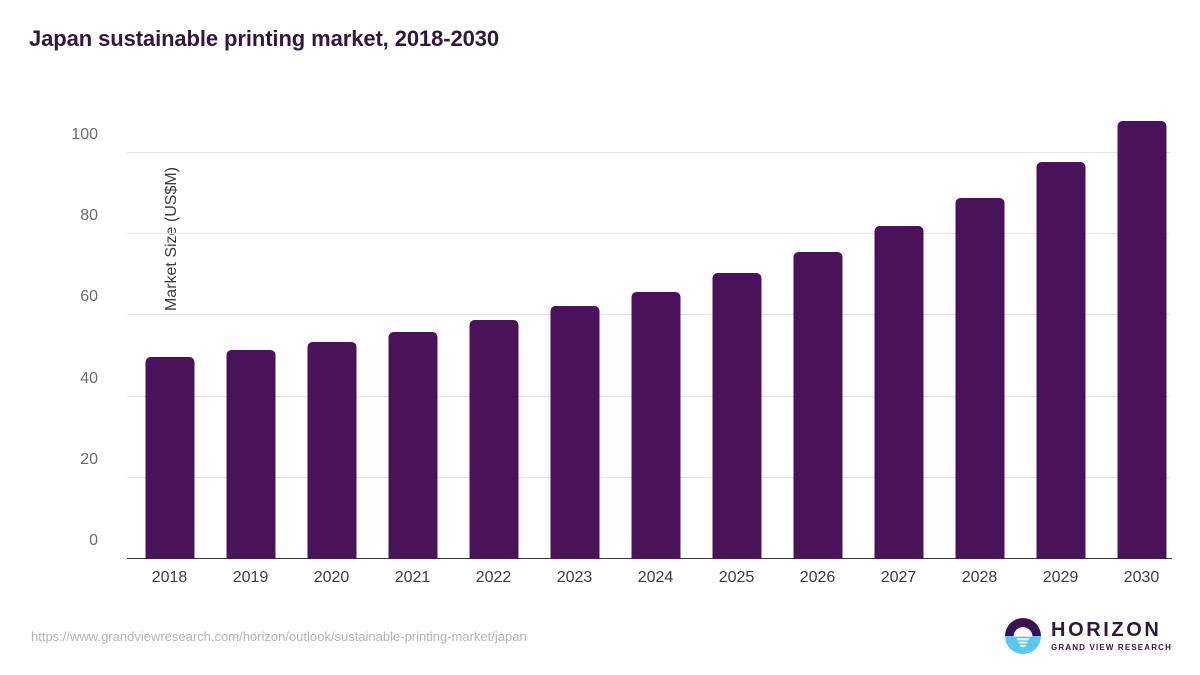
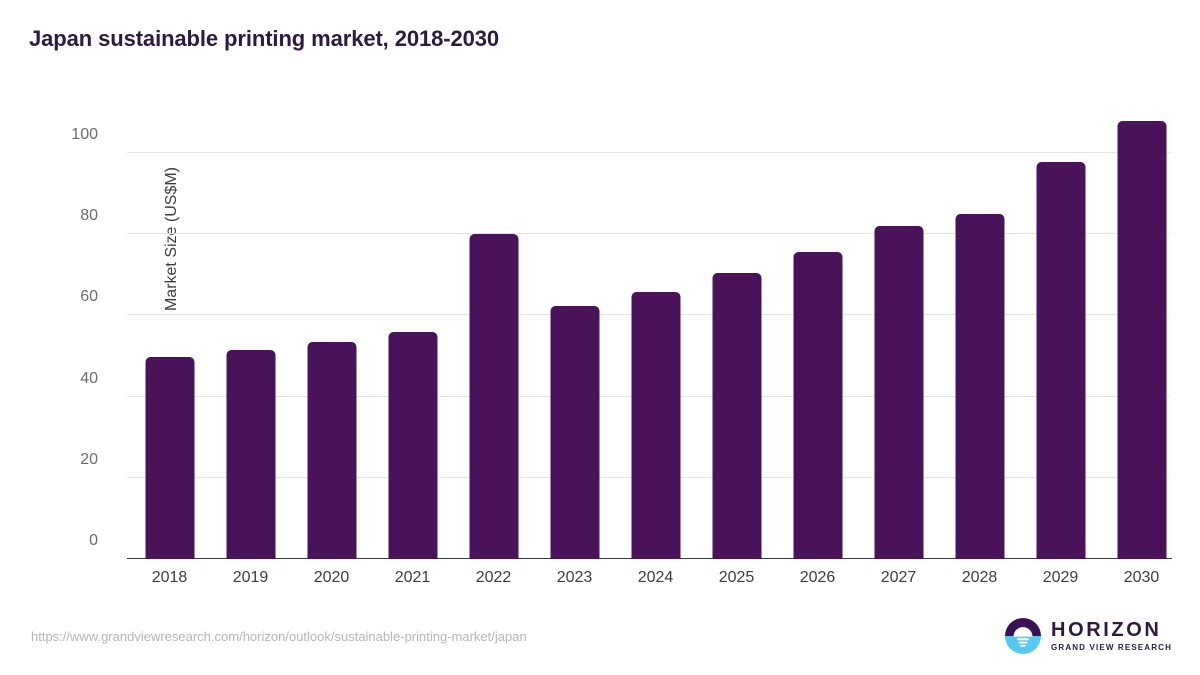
2022: 59 -> 80
2028: 89 -> 85
